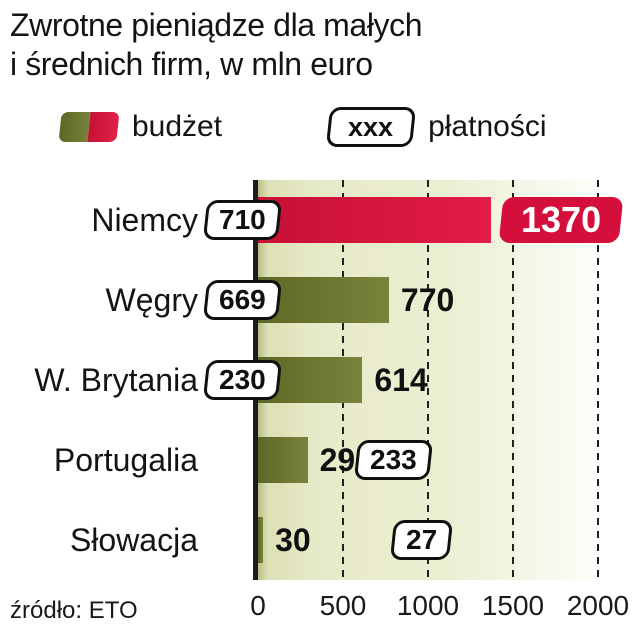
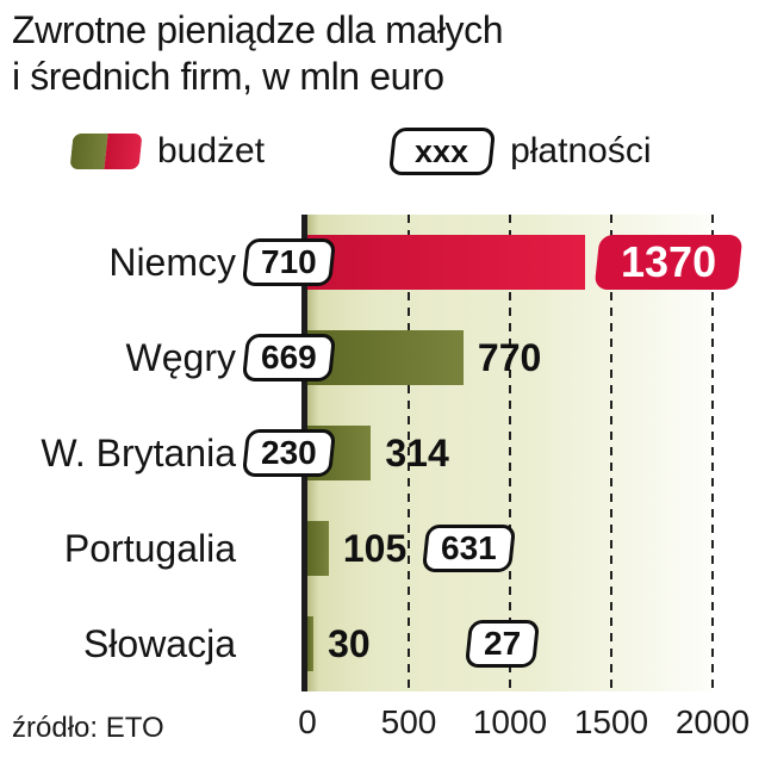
budżet/W. Brytania: 614 -> 314
budżet/Portugalia: 292 -> 105
płatności/Portugalia: 233 -> 631
